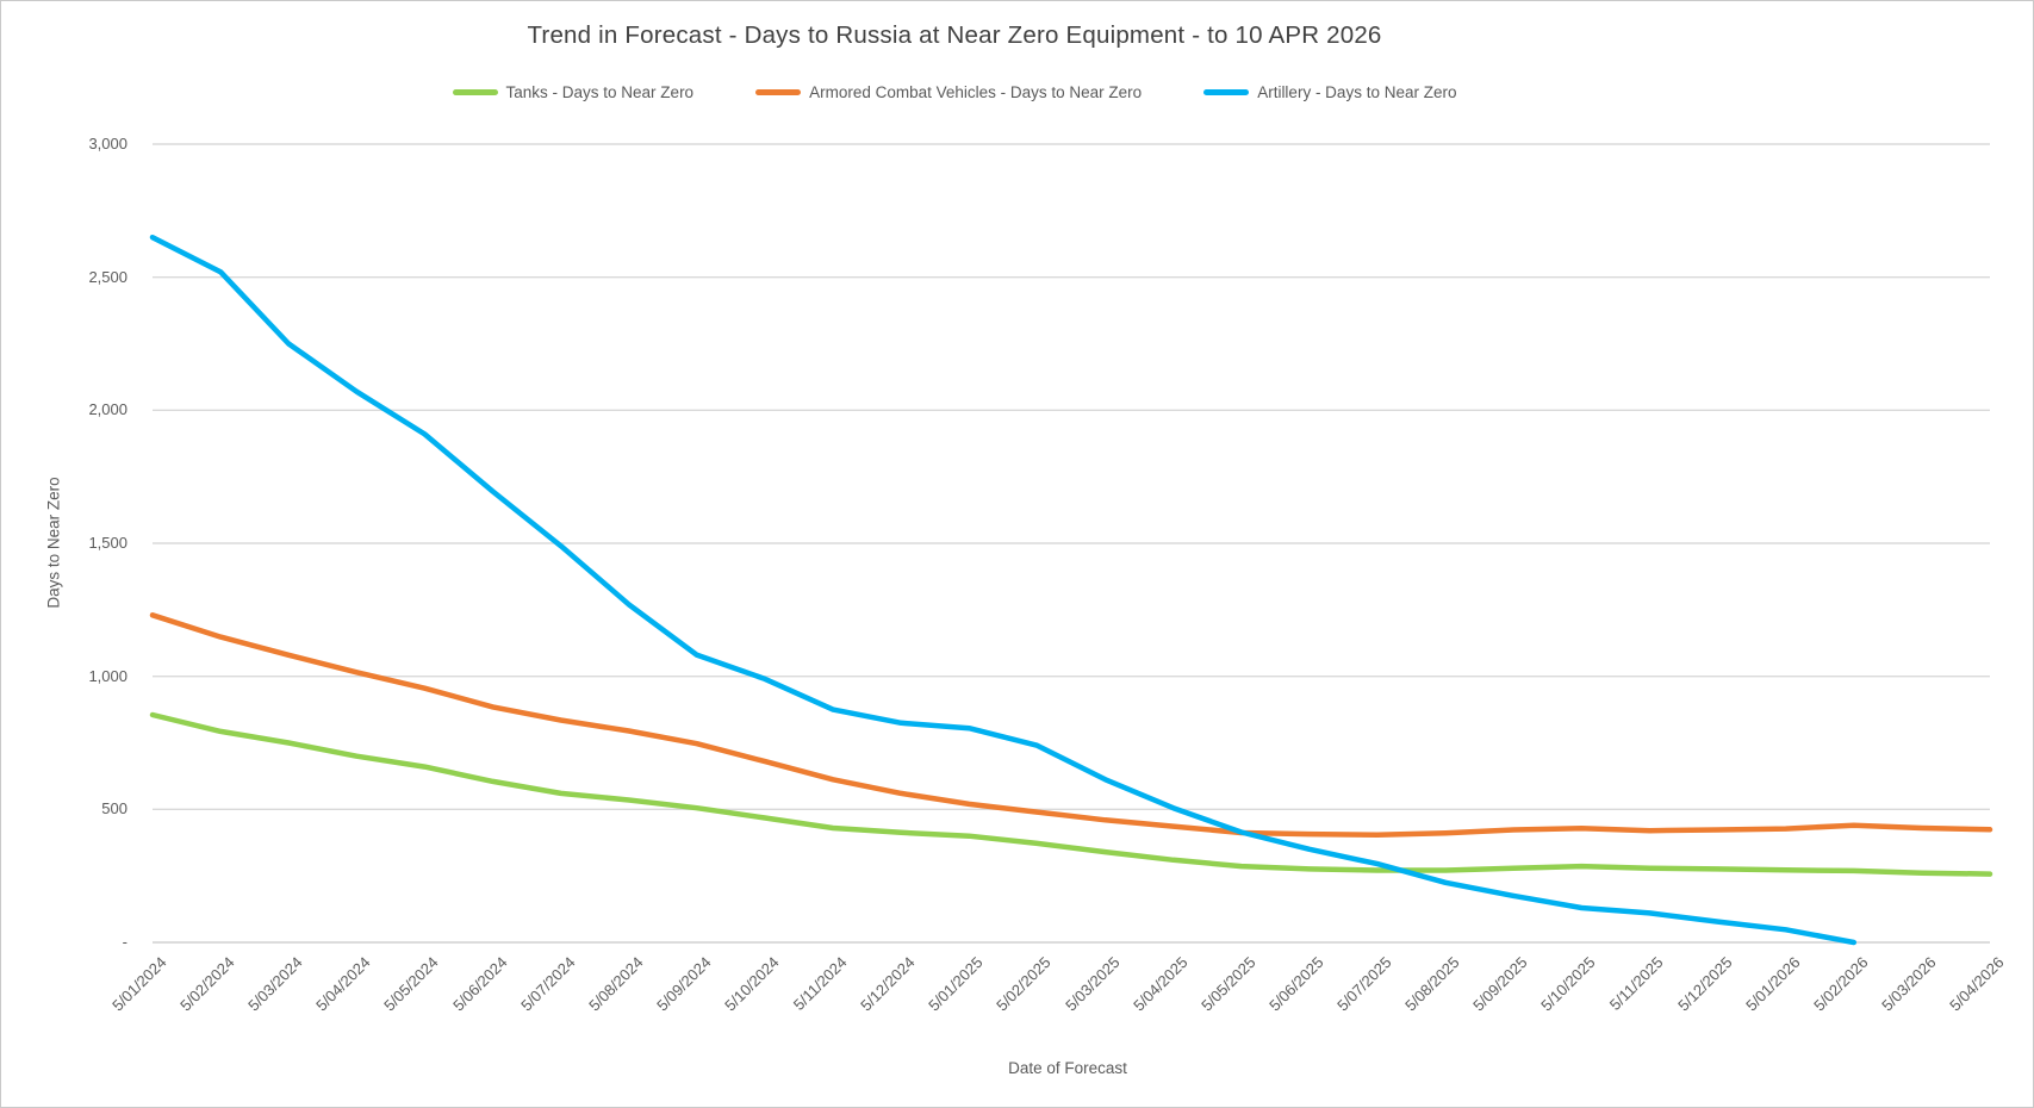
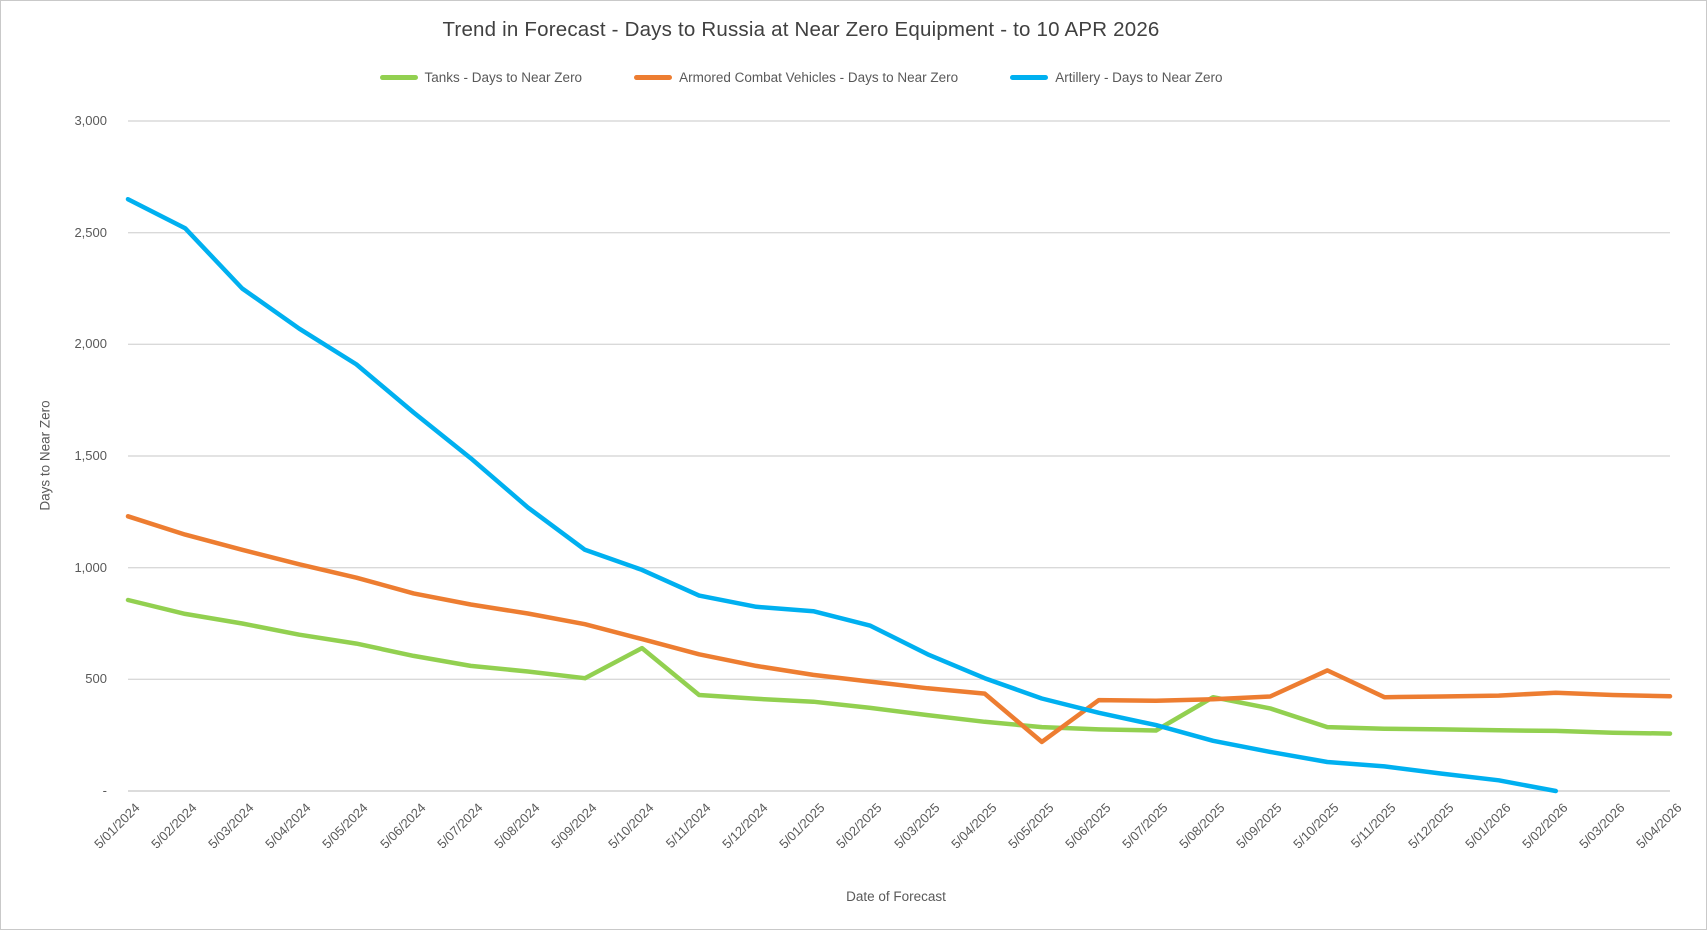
Tanks - Days to Near Zero/5/10/2024: 470 -> 640
Armored Combat Vehicles - Days to Near Zero/5/05/2025: 410 -> 220
Tanks - Days to Near Zero/5/08/2025: 270 -> 420
Tanks - Days to Near Zero/5/09/2025: 280 -> 370
Armored Combat Vehicles - Days to Near Zero/5/10/2025: 430 -> 540
